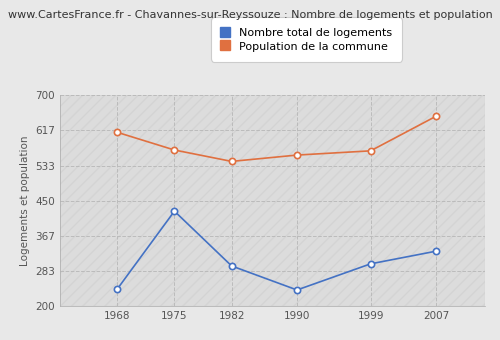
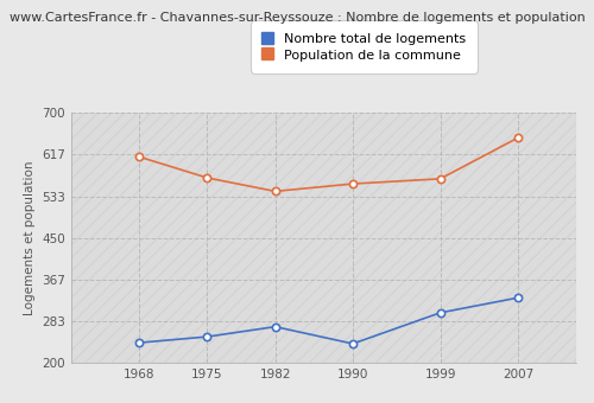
Nombre total de logements/1975: 425 -> 252
Nombre total de logements/1982: 295 -> 272
